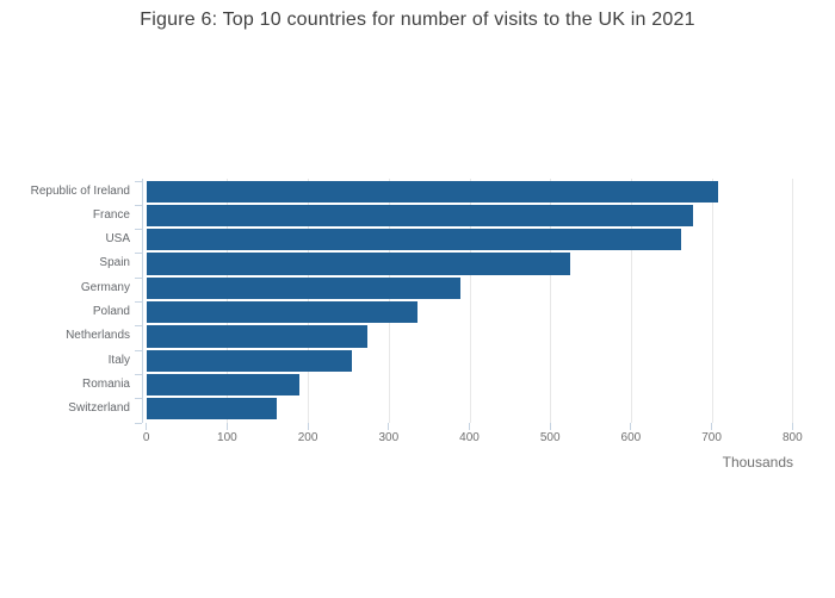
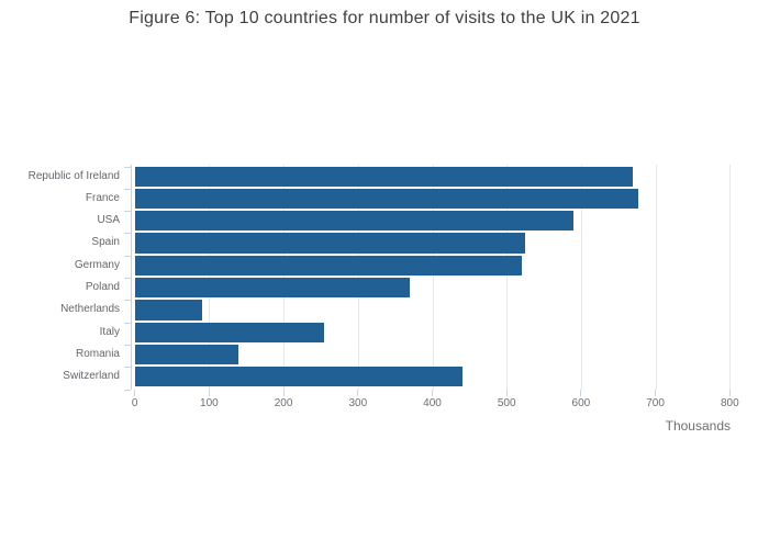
Republic of Ireland: 710 -> 670
USA: 660 -> 590
Germany: 390 -> 520
Poland: 340 -> 370
Netherlands: 270 -> 90
Romania: 190 -> 140
Switzerland: 160 -> 440
